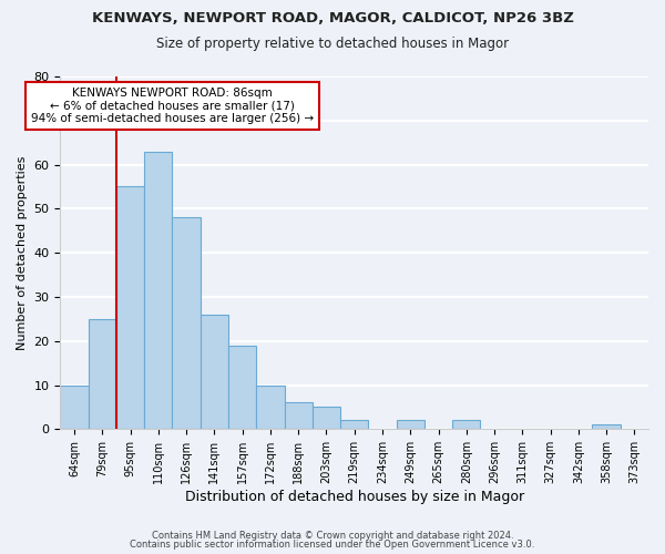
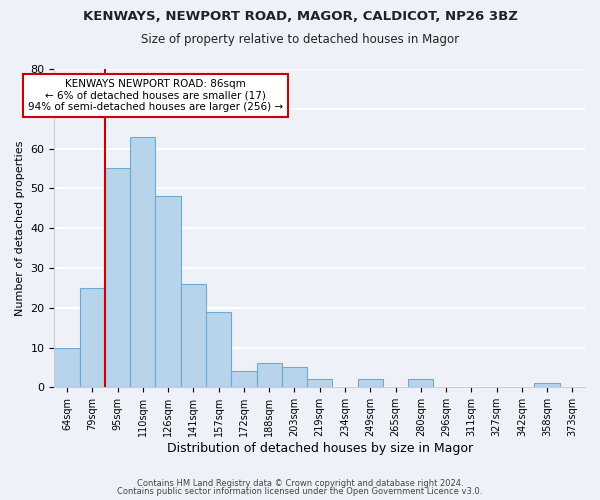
172sqm: 10 -> 4
